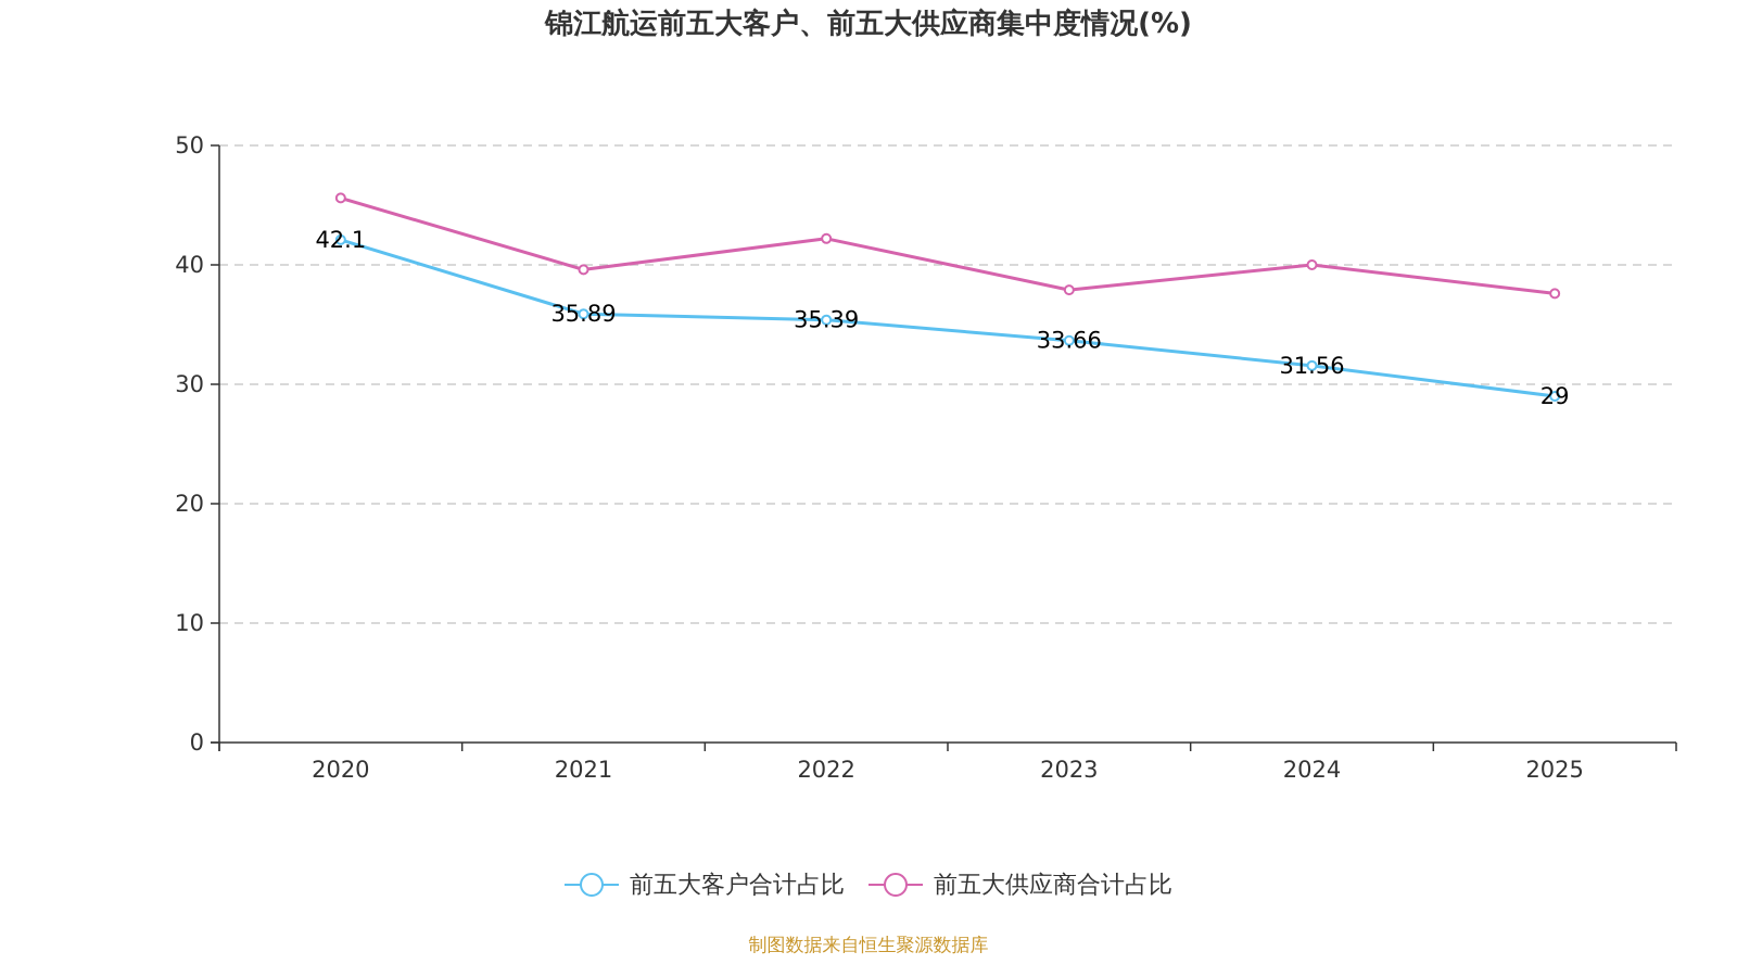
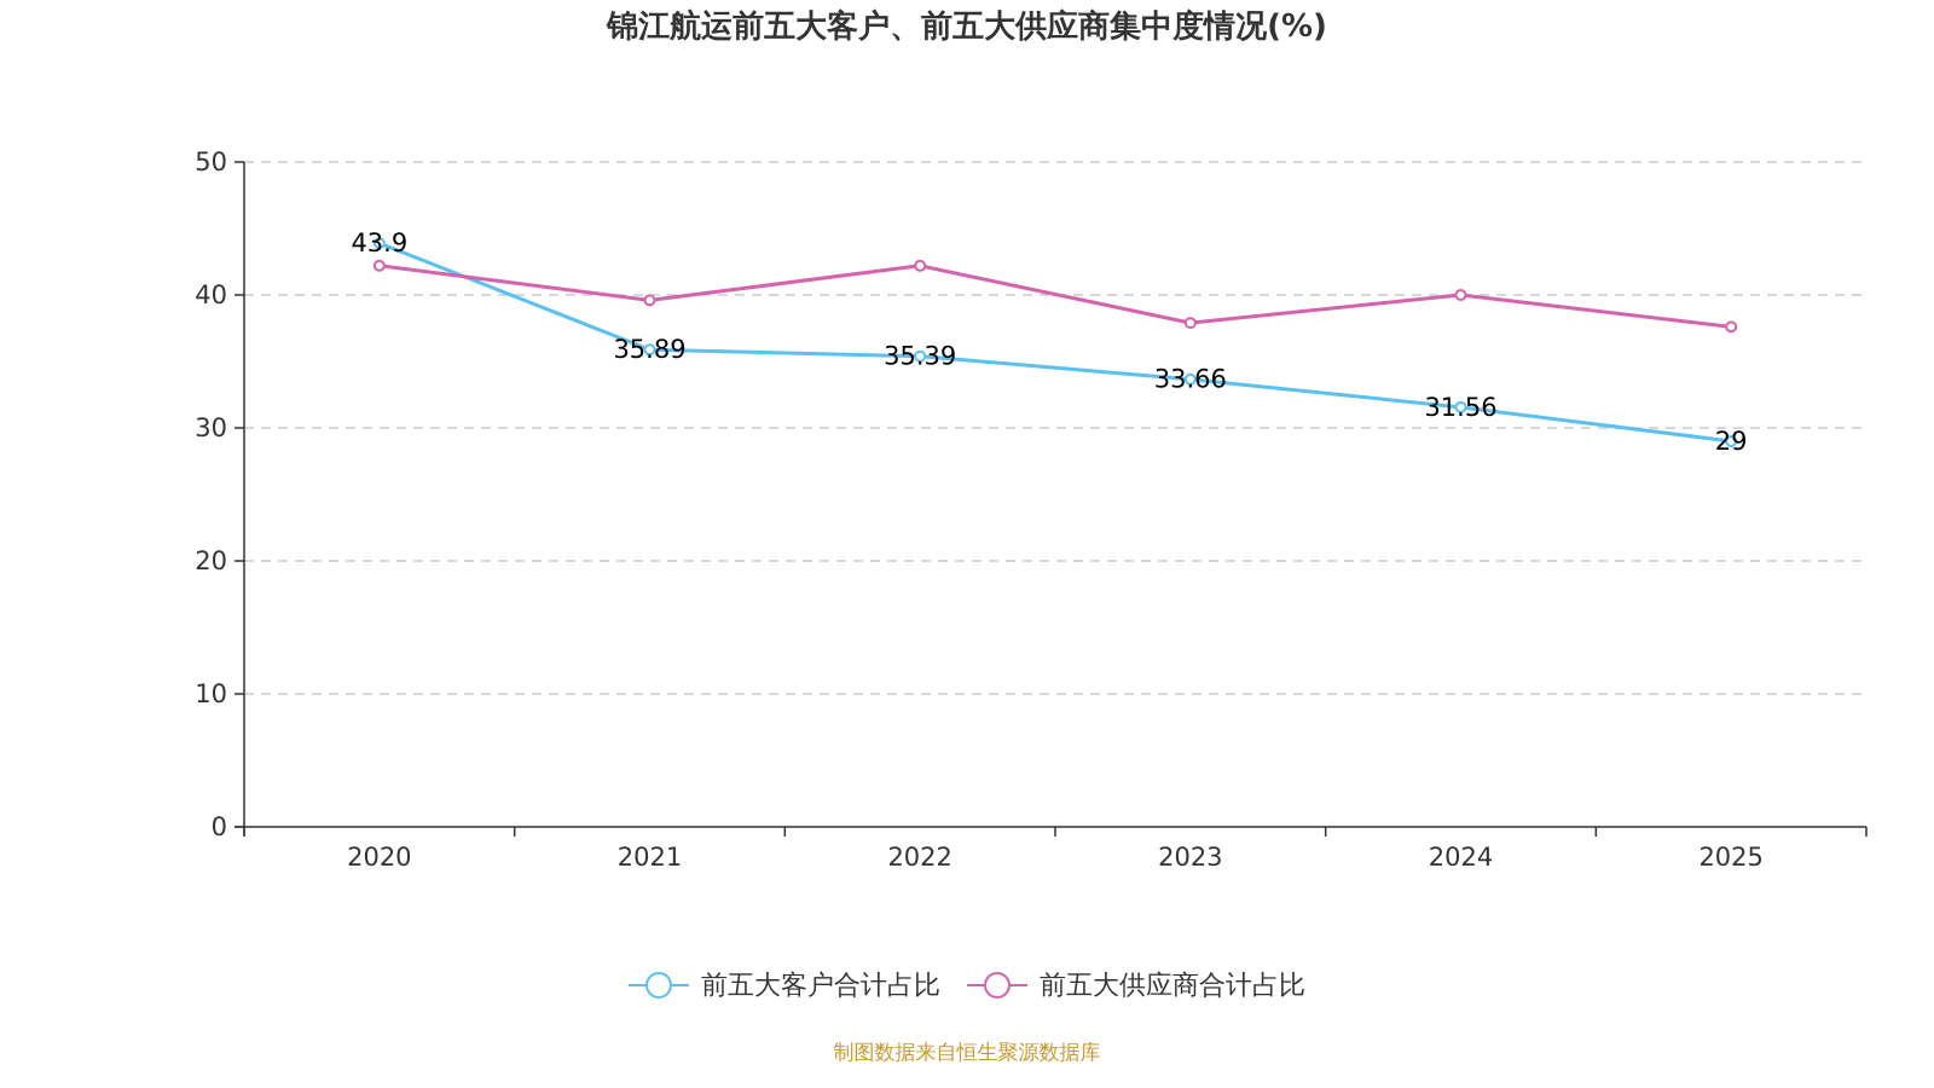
前五大客户合计占比/2020: 42.1 -> 43.9
前五大供应商合计占比/2020: 45.6 -> 42.2
